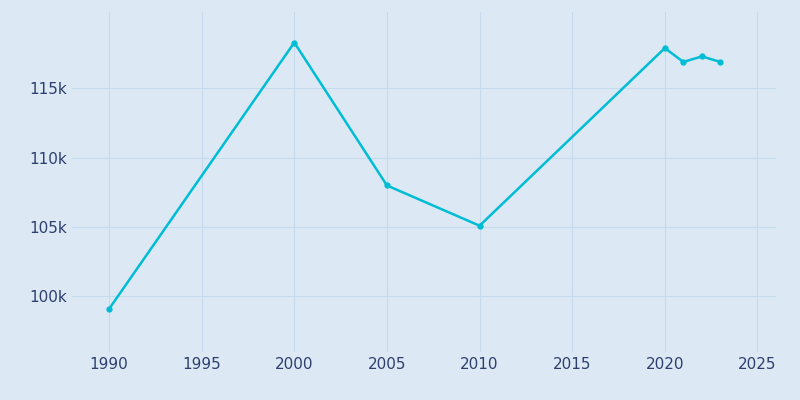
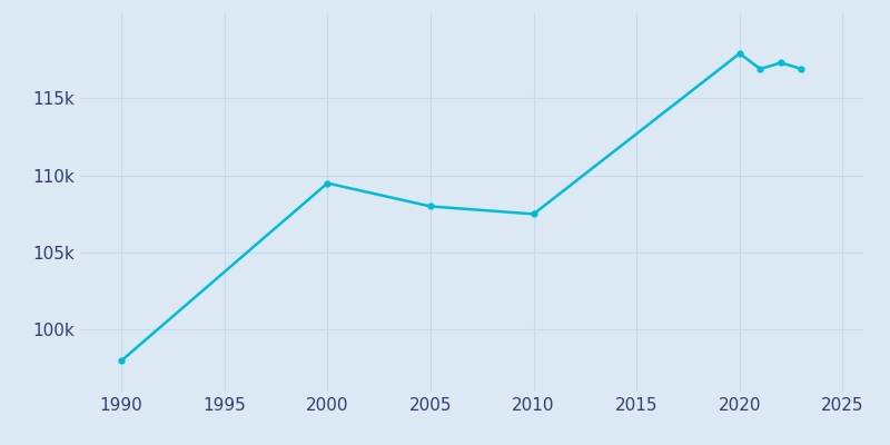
1990: 99.1k -> 98.0k
2000: 118.3k -> 109.5k
2010: 105.1k -> 107.5k
